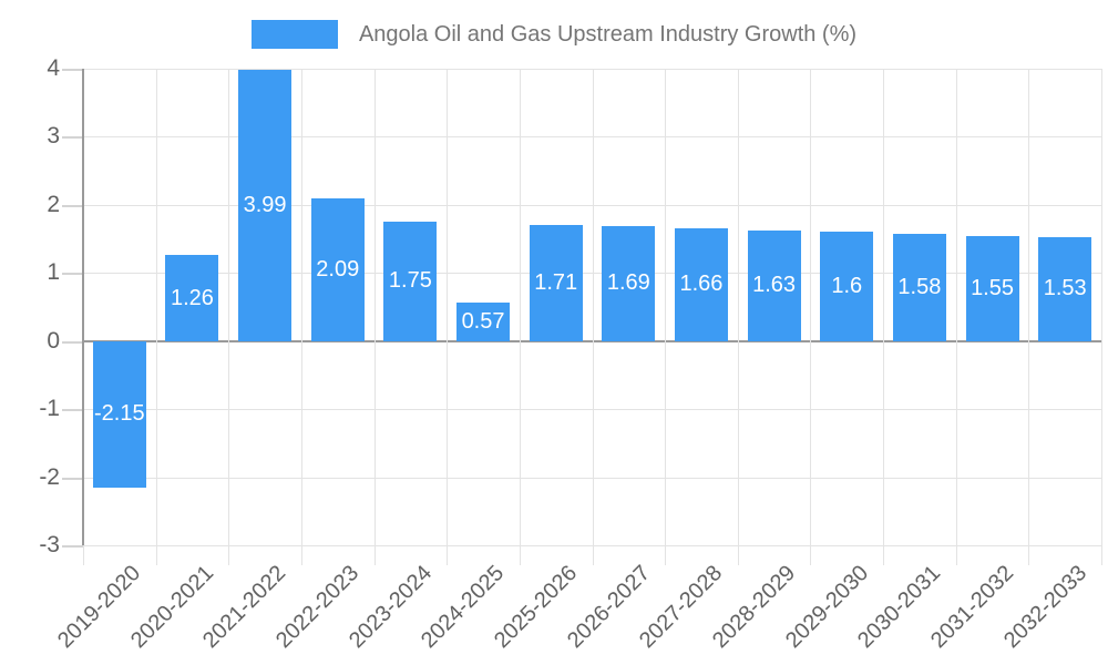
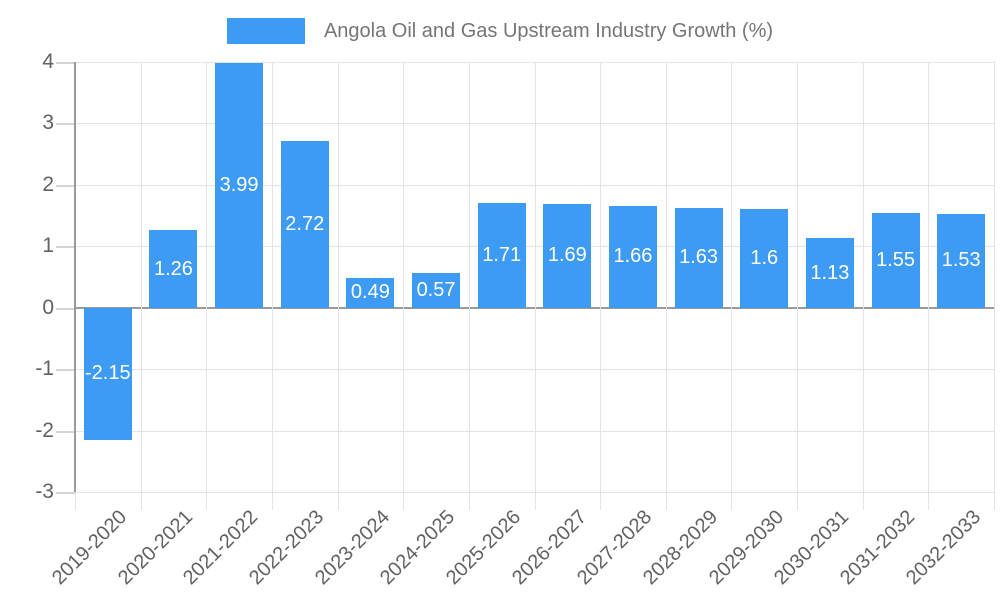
2022-2023: 2.09 -> 2.72
2023-2024: 1.75 -> 0.49
2030-2031: 1.58 -> 1.13
